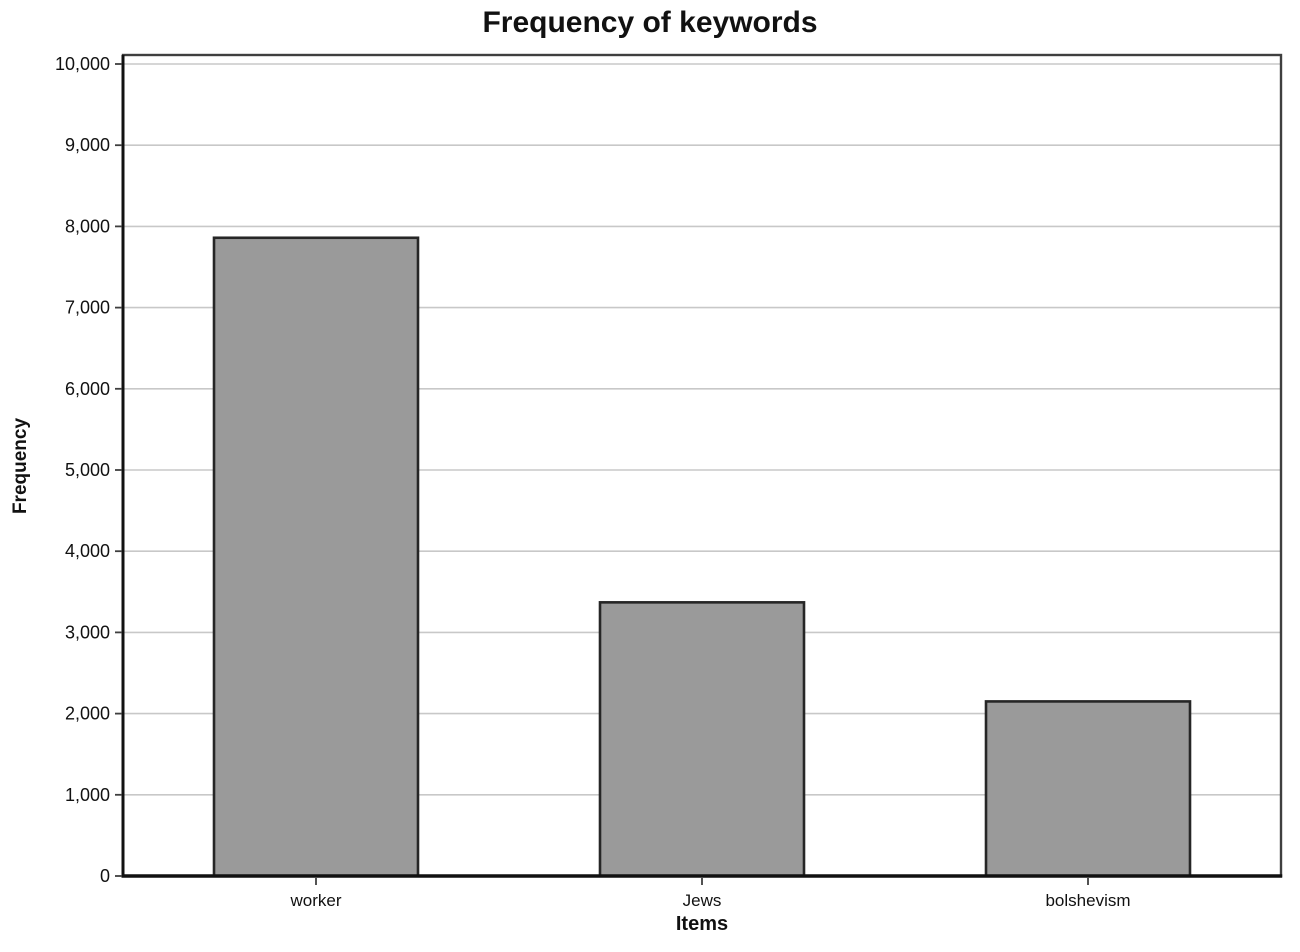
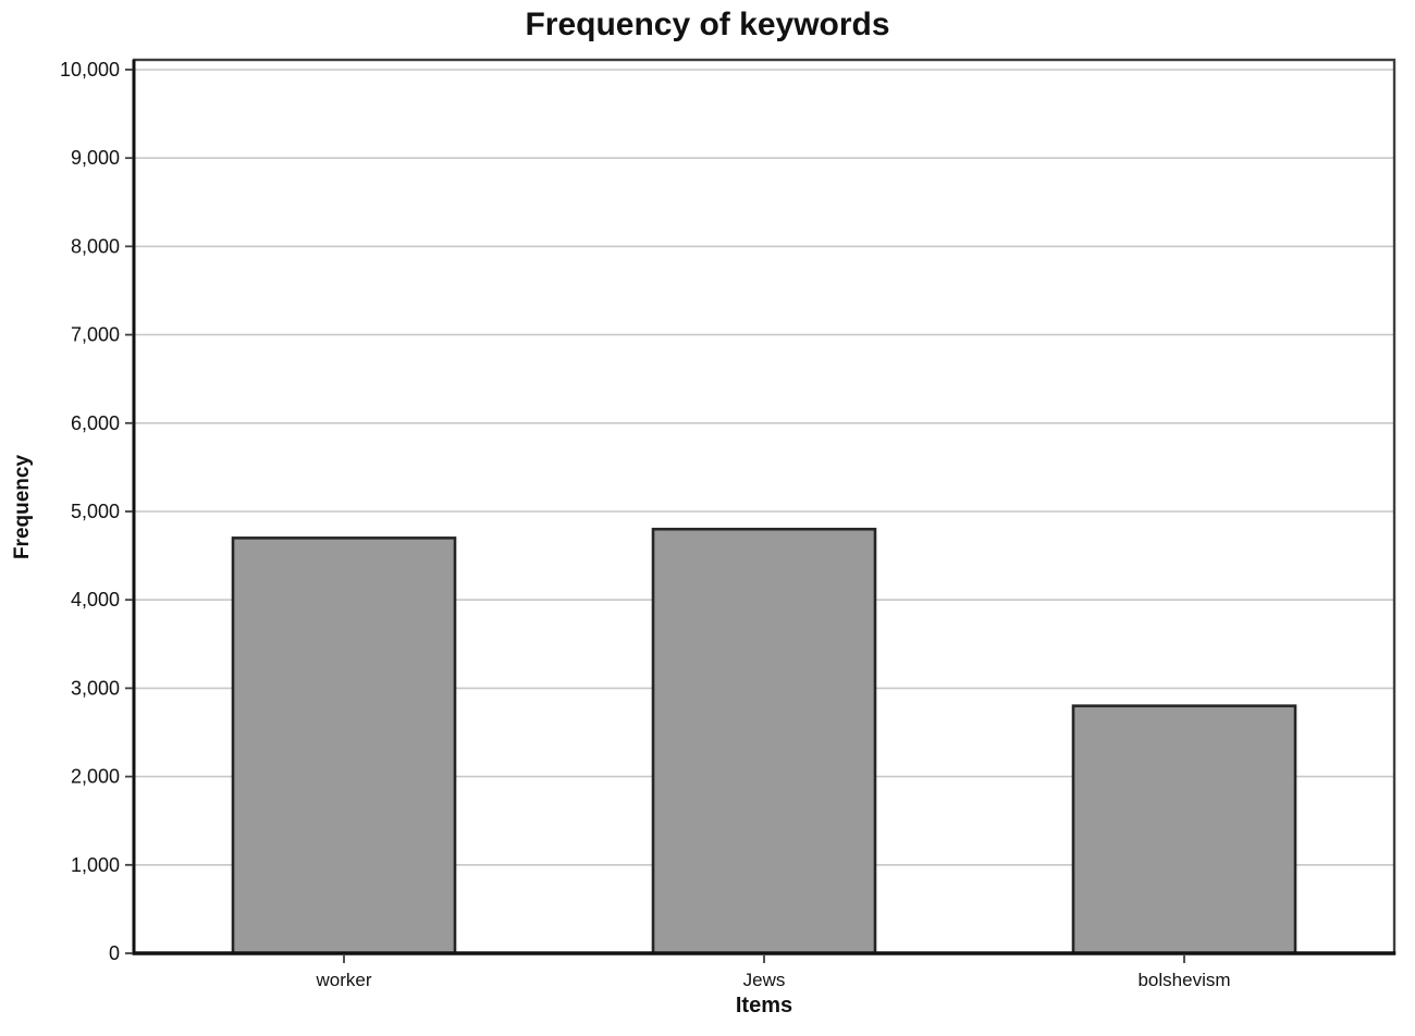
worker: 7900 -> 4700
Jews: 3400 -> 4800
bolshevism: 2200 -> 2800
